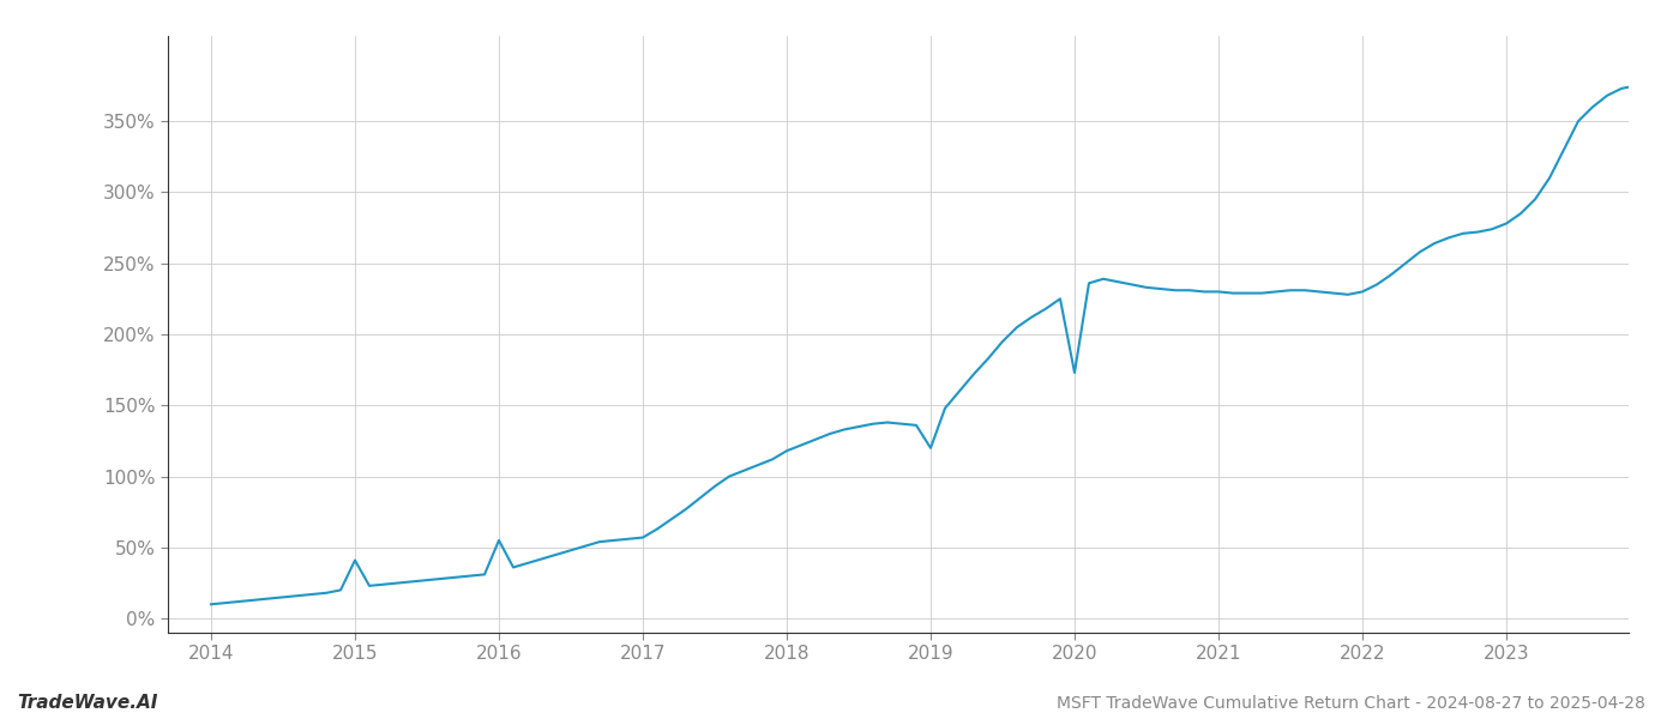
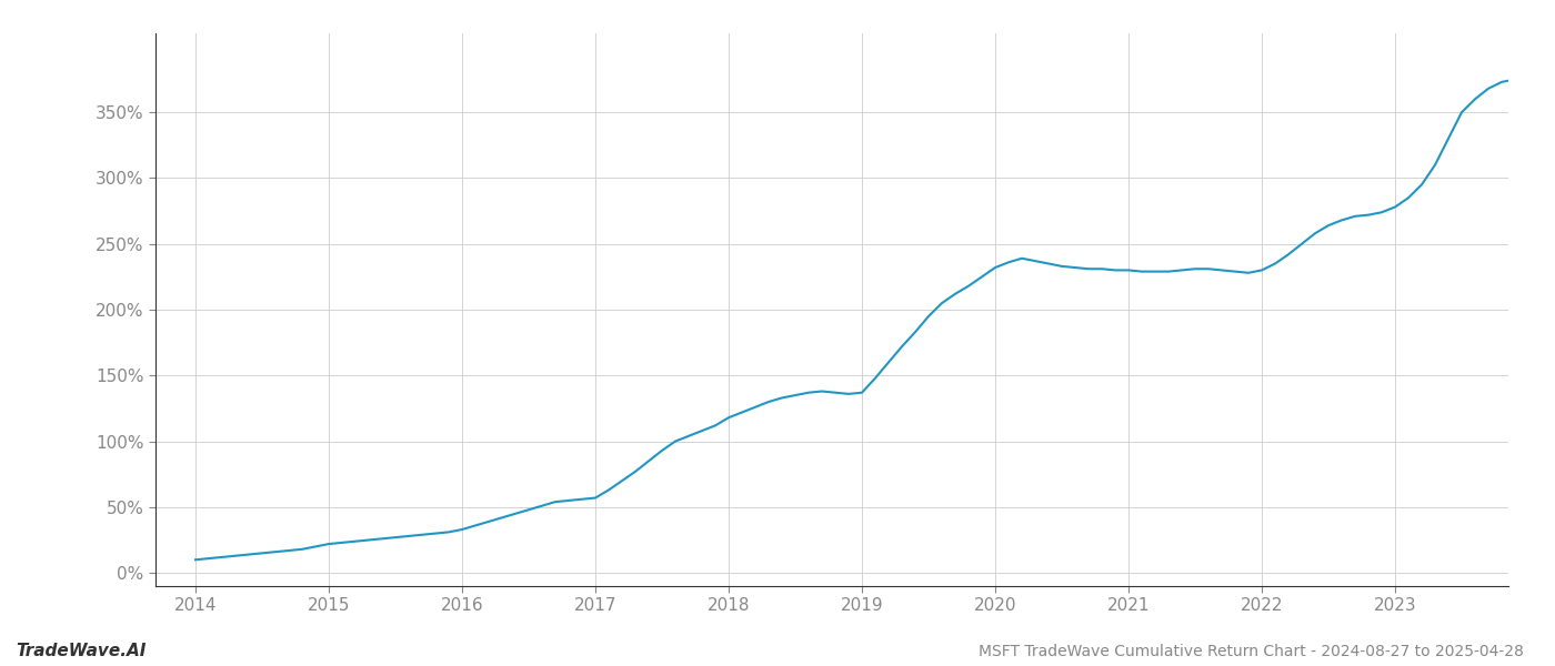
2015: 41% -> 22%
2016: 55% -> 33%
2019: 120% -> 137%
2020: 173% -> 232%
